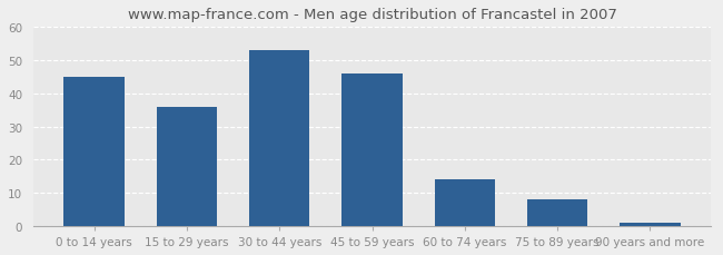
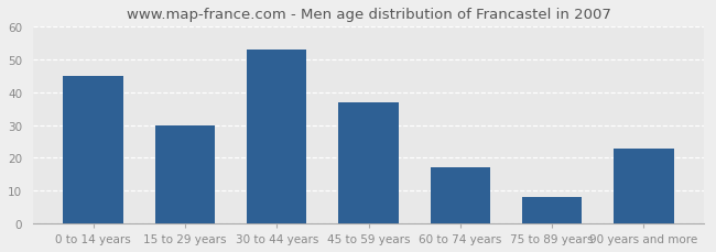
15 to 29 years: 36 -> 30
45 to 59 years: 46 -> 37
60 to 74 years: 14 -> 17
90 years and more: 1 -> 23
